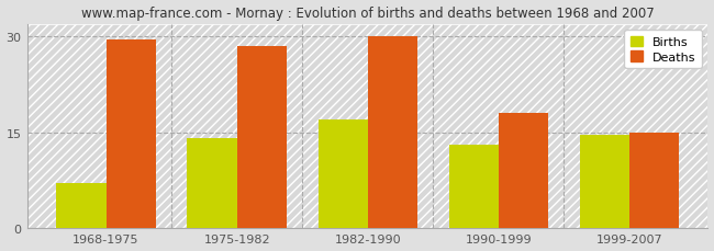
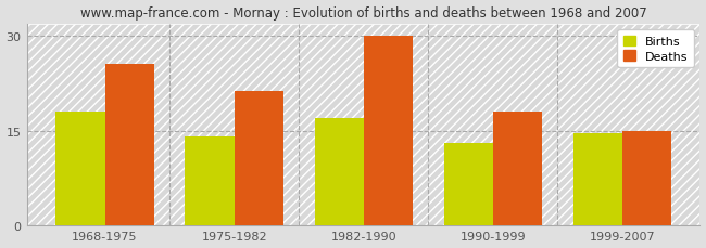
Births/1968-1975: 7.0 -> 18.0
Deaths/1968-1975: 29.5 -> 25.6
Deaths/1975-1982: 28.5 -> 21.2
